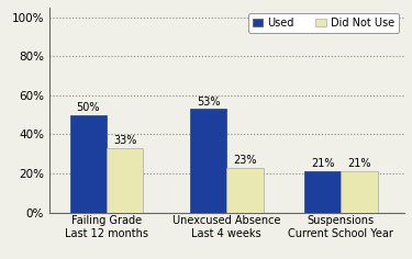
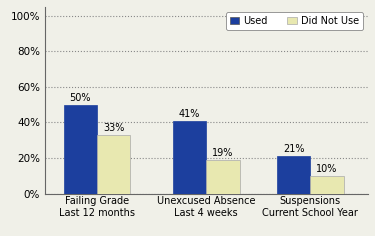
Used/Unexcused Absence Last 4 weeks: 53% -> 41%
Did Not Use/Unexcused Absence Last 4 weeks: 23% -> 19%
Did Not Use/Suspensions Current School Year: 21% -> 10%
